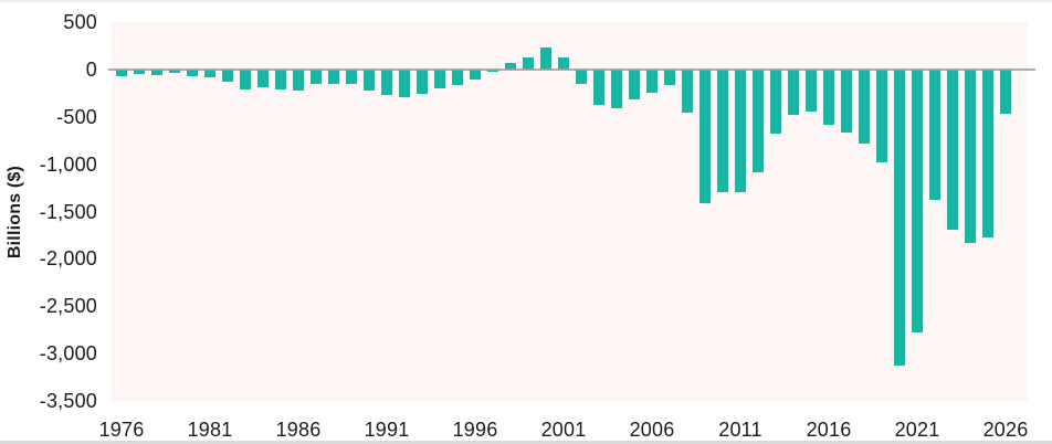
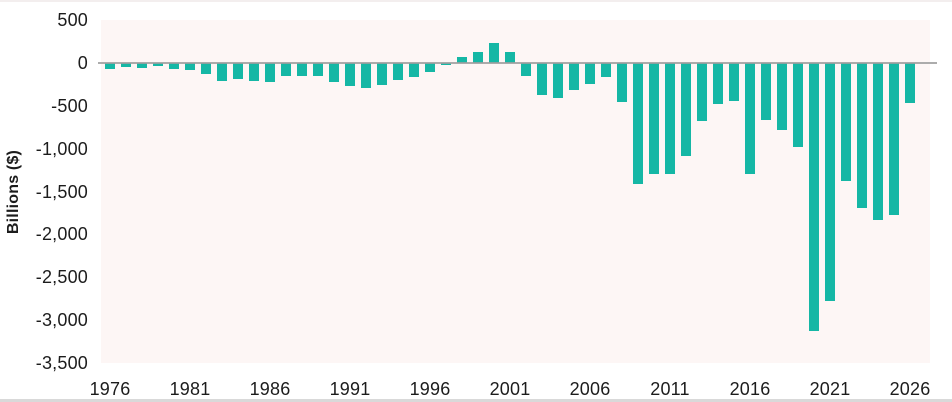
2016: -600 -> -1300
